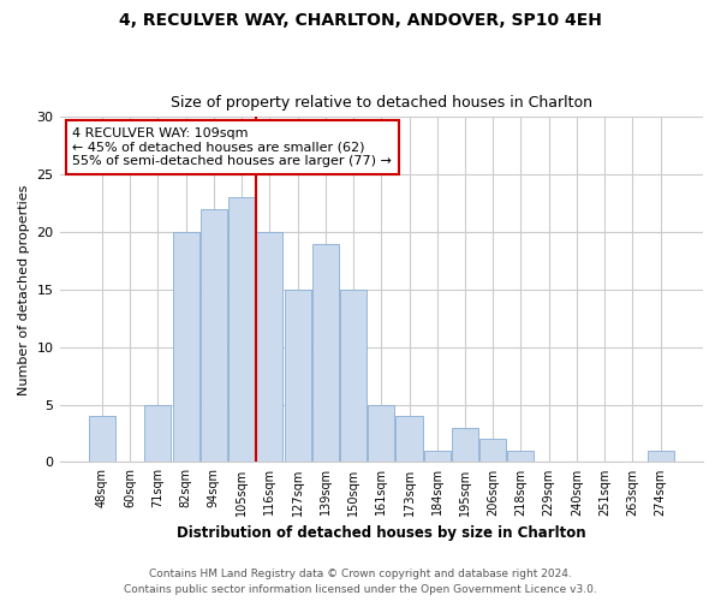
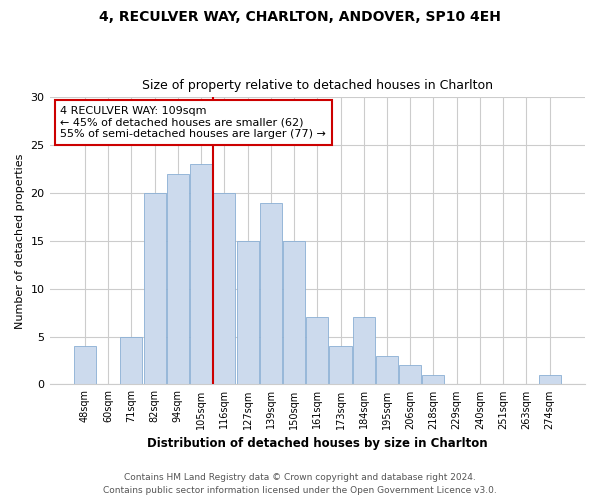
161sqm: 5 -> 7
184sqm: 1 -> 7
